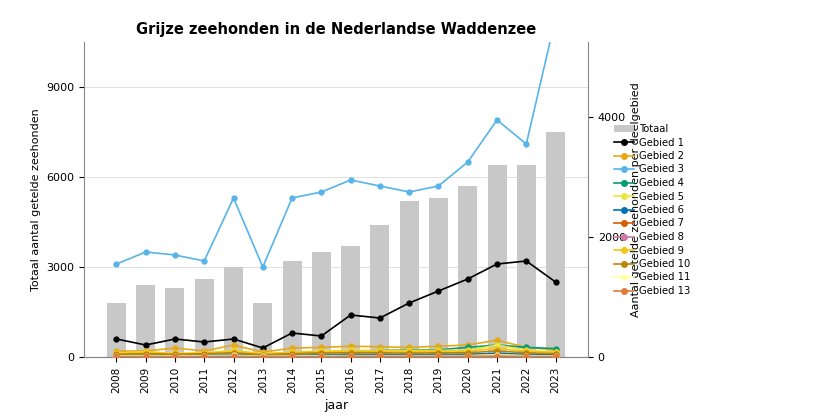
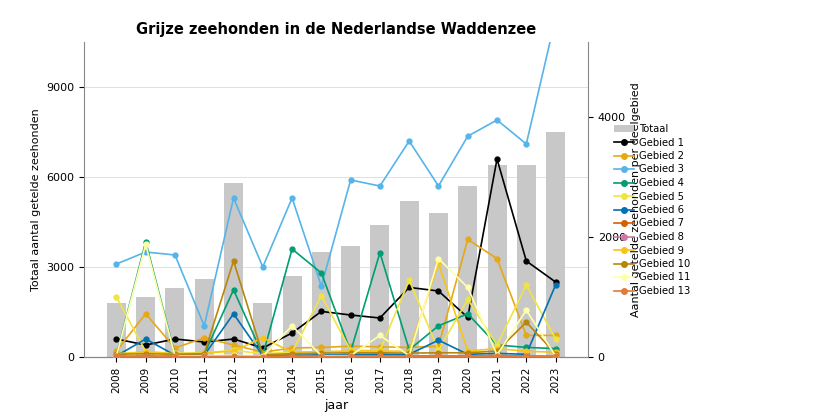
Gebied 5/2008: 60 -> 1000
Totaal/2009: 2400 -> 2000
Gebied 2/2009: 100 -> 720
Gebied 4/2009: 50 -> 1920
Gebied 6/2009: 20 -> 300
Gebied 11/2009: 20 -> 1880
Gebied 2/2011: 100 -> 320
Gebied 3/2011: 1600 -> 520
Totaal/2012: 3000 -> 5800
Gebied 4/2012: 50 -> 1120
Gebied 6/2012: 40 -> 720
Gebied 10/2012: 70 -> 1600
Gebied 9/2013: 50 -> 320
Totaal/2014: 3200 -> 2700
Gebied 4/2014: 60 -> 1800
Gebied 11/2014: 20 -> 520
Gebied 1/2015: 350 -> 760
Gebied 3/2015: 2750 -> 1180
Gebied 4/2015: 90 -> 1400
Gebied 5/2015: 100 -> 1020
Gebied 4/2017: 110 -> 1740
Gebied 11/2017: 20 -> 360
Gebied 1/2018: 900 -> 1160
Gebied 3/2018: 2750 -> 3600
Gebied 5/2018: 110 -> 1280
Totaal/2019: 5300 -> 4800
Gebied 4/2019: 120 -> 520
Gebied 6/2019: 40 -> 280
Gebied 9/2019: 100 -> 1560
Gebied 11/2019: 20 -> 1640
Gebied 1/2020: 1300 -> 660
Gebied 2/2020: 200 -> 1960
Gebied 3/2020: 3250 -> 3680
Gebied 4/2020: 160 -> 720
Gebied 5/2020: 110 -> 960
Gebied 11/2020: 20 -> 1160
Gebied 1/2021: 1550 -> 3300
Gebied 2/2021: 280 -> 1640
Gebied 2/2022: 160 -> 360
Gebied 5/2022: 110 -> 1200
Gebied 10/2022: 70 -> 580
Gebied 11/2022: 20 -> 780
Gebied 2/2023: 120 -> 360
Gebied 5/2023: 80 -> 300
Gebied 6/2023: 40 -> 1200
